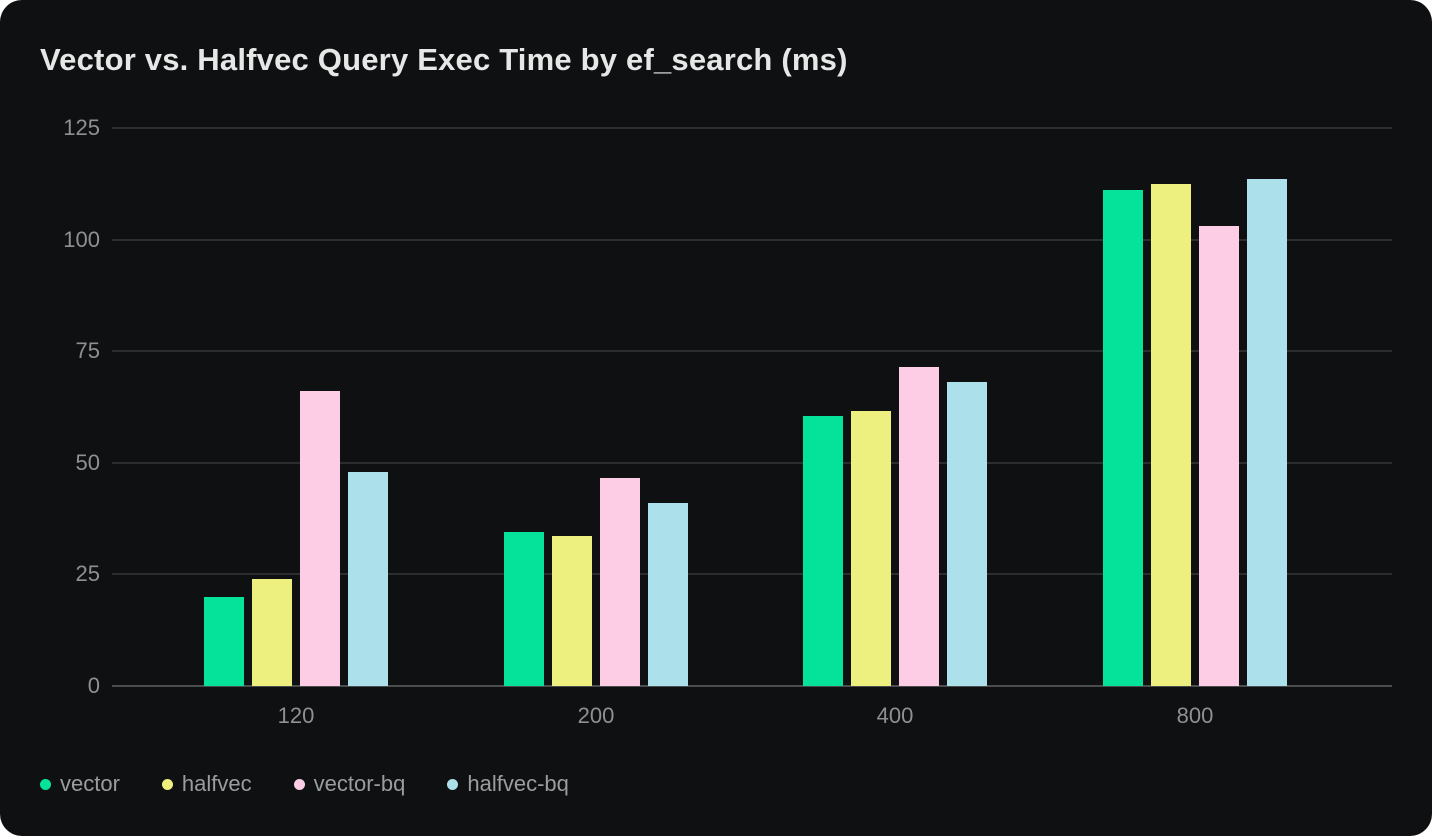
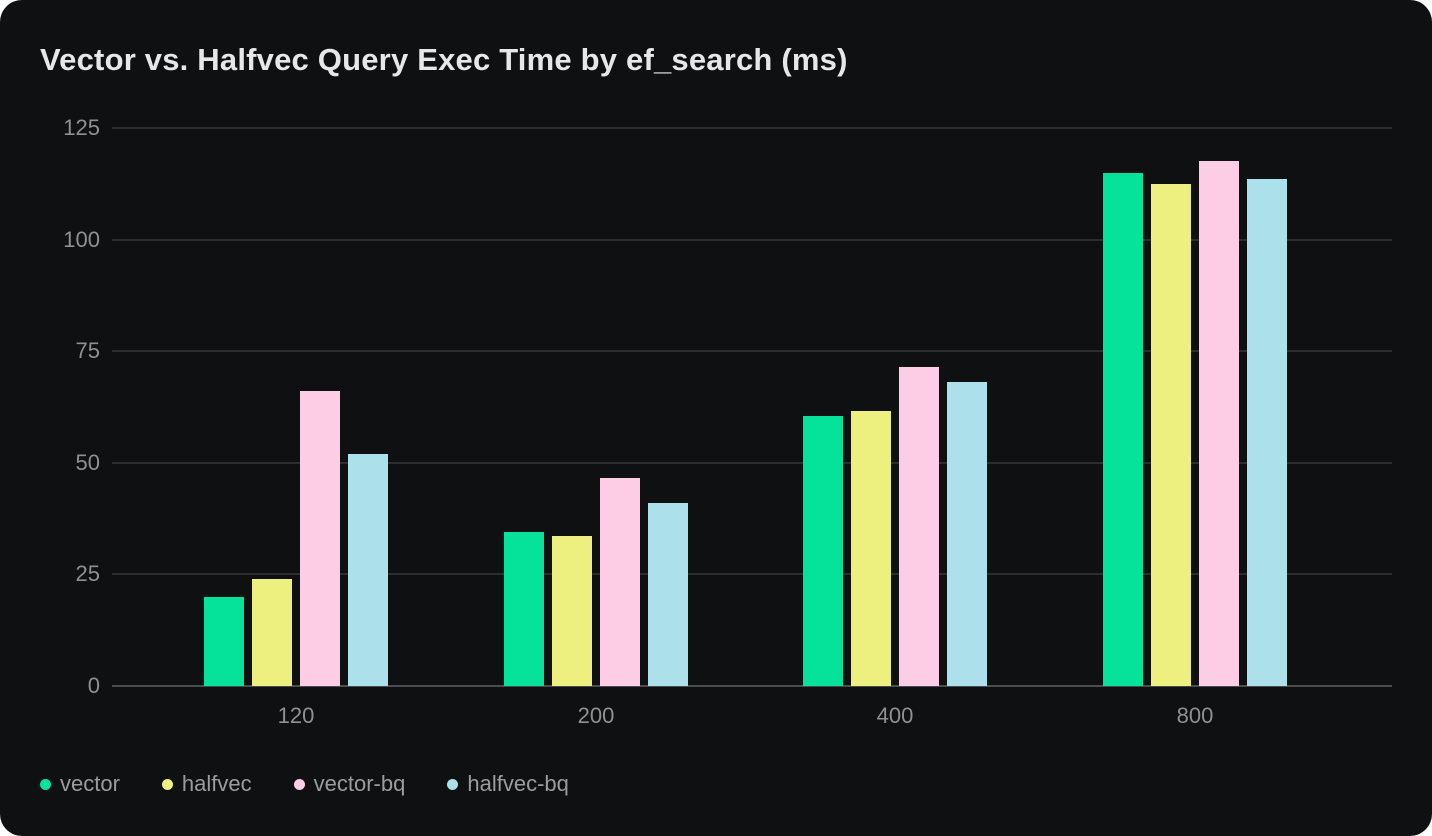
halfvec-bq/120: 48 -> 52
vector/800: 111 -> 115
vector-bq/800: 103 -> 118
